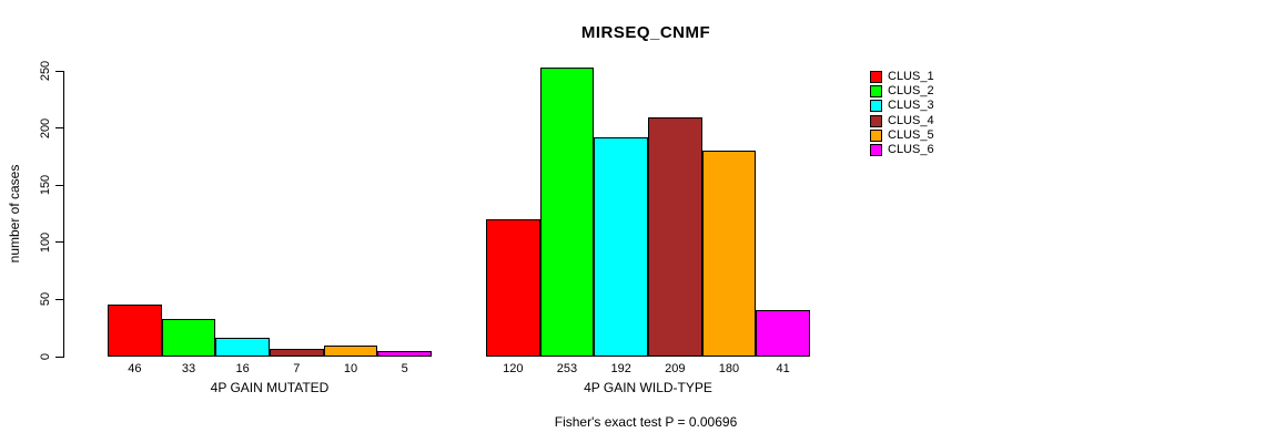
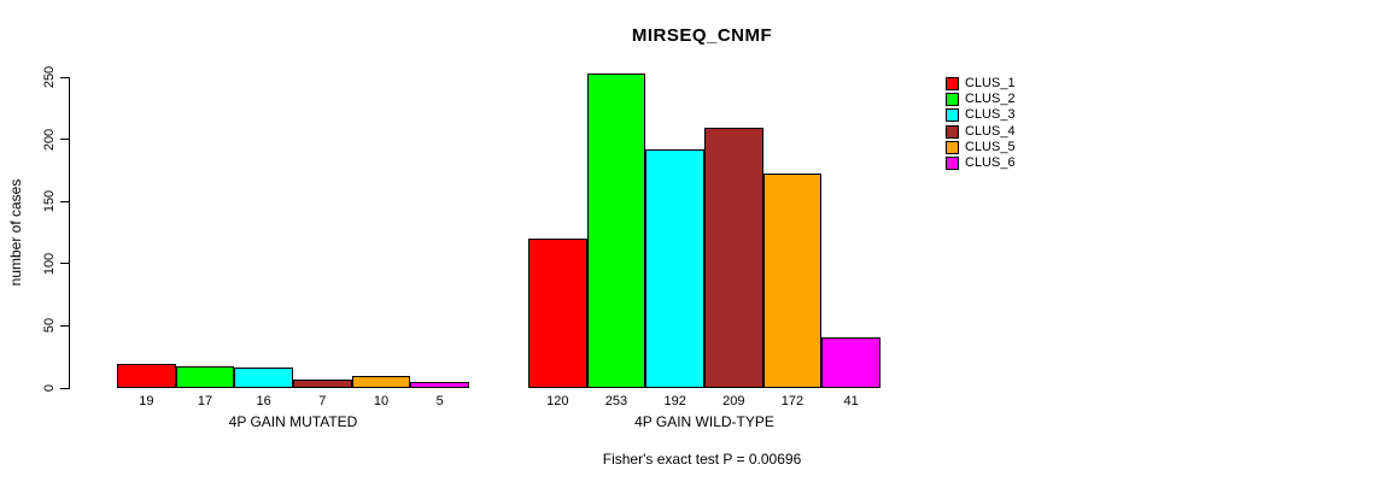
CLUS_1/4P GAIN MUTATED: 46 -> 19
CLUS_2/4P GAIN MUTATED: 33 -> 17
CLUS_5/4P GAIN WILD-TYPE: 180 -> 172
